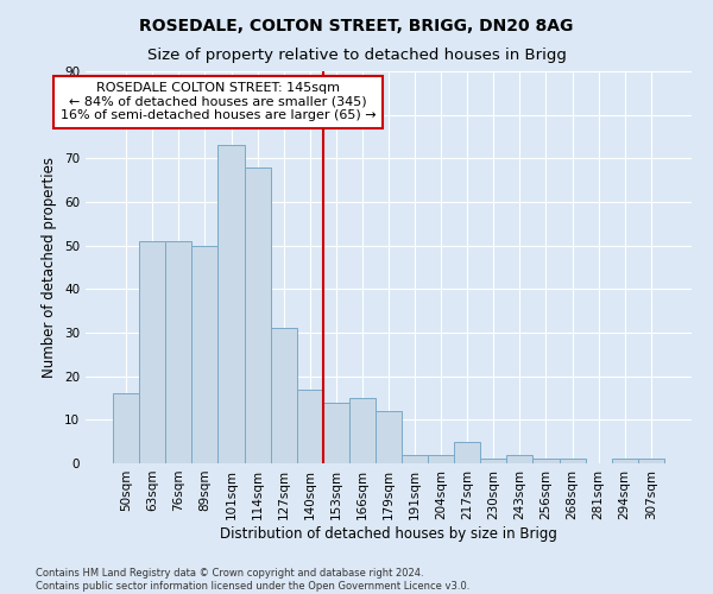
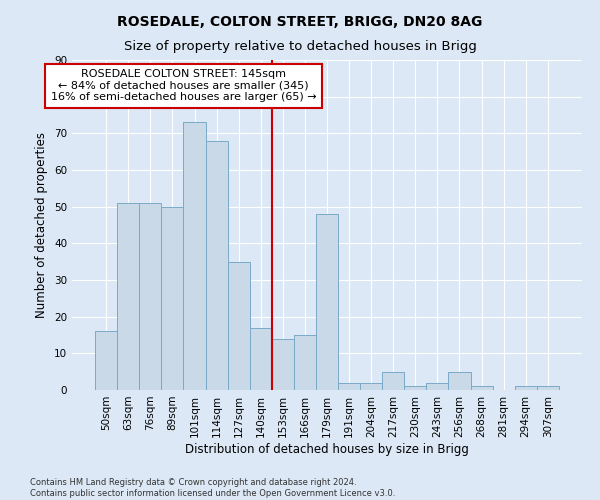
127sqm: 31 -> 35
179sqm: 12 -> 48
256sqm: 1 -> 5
